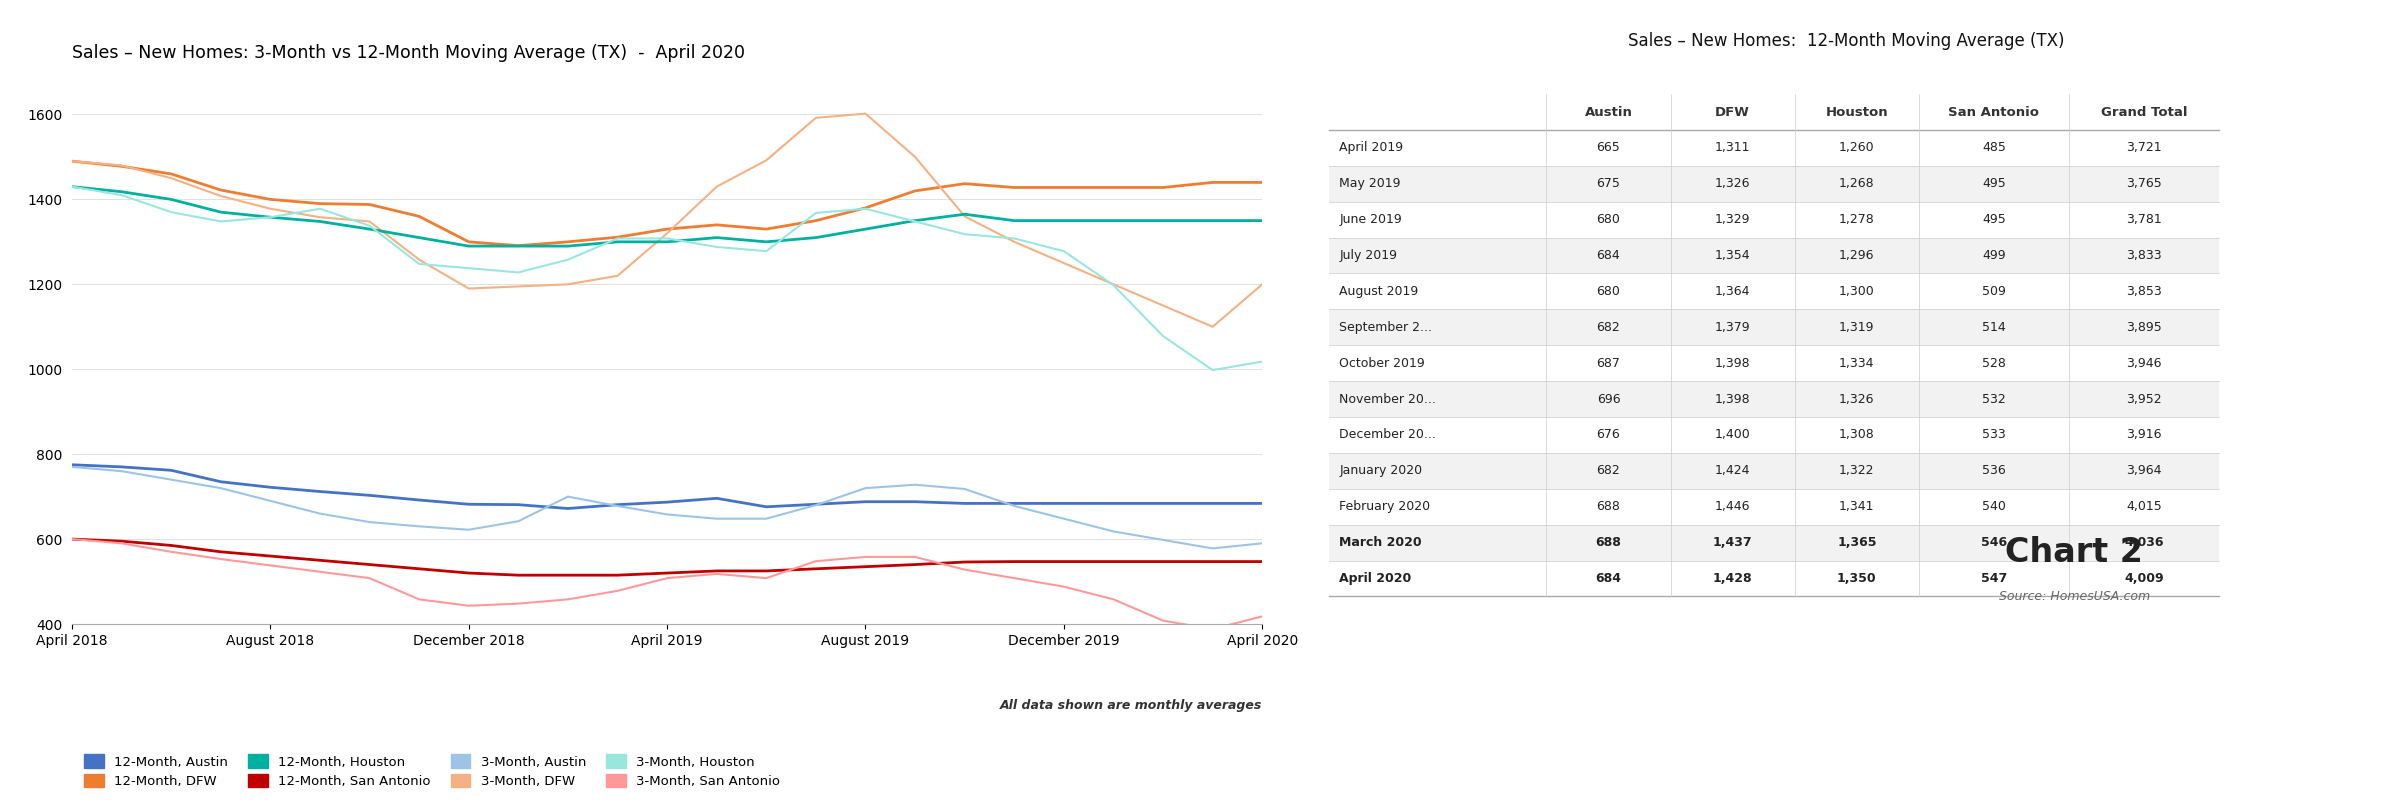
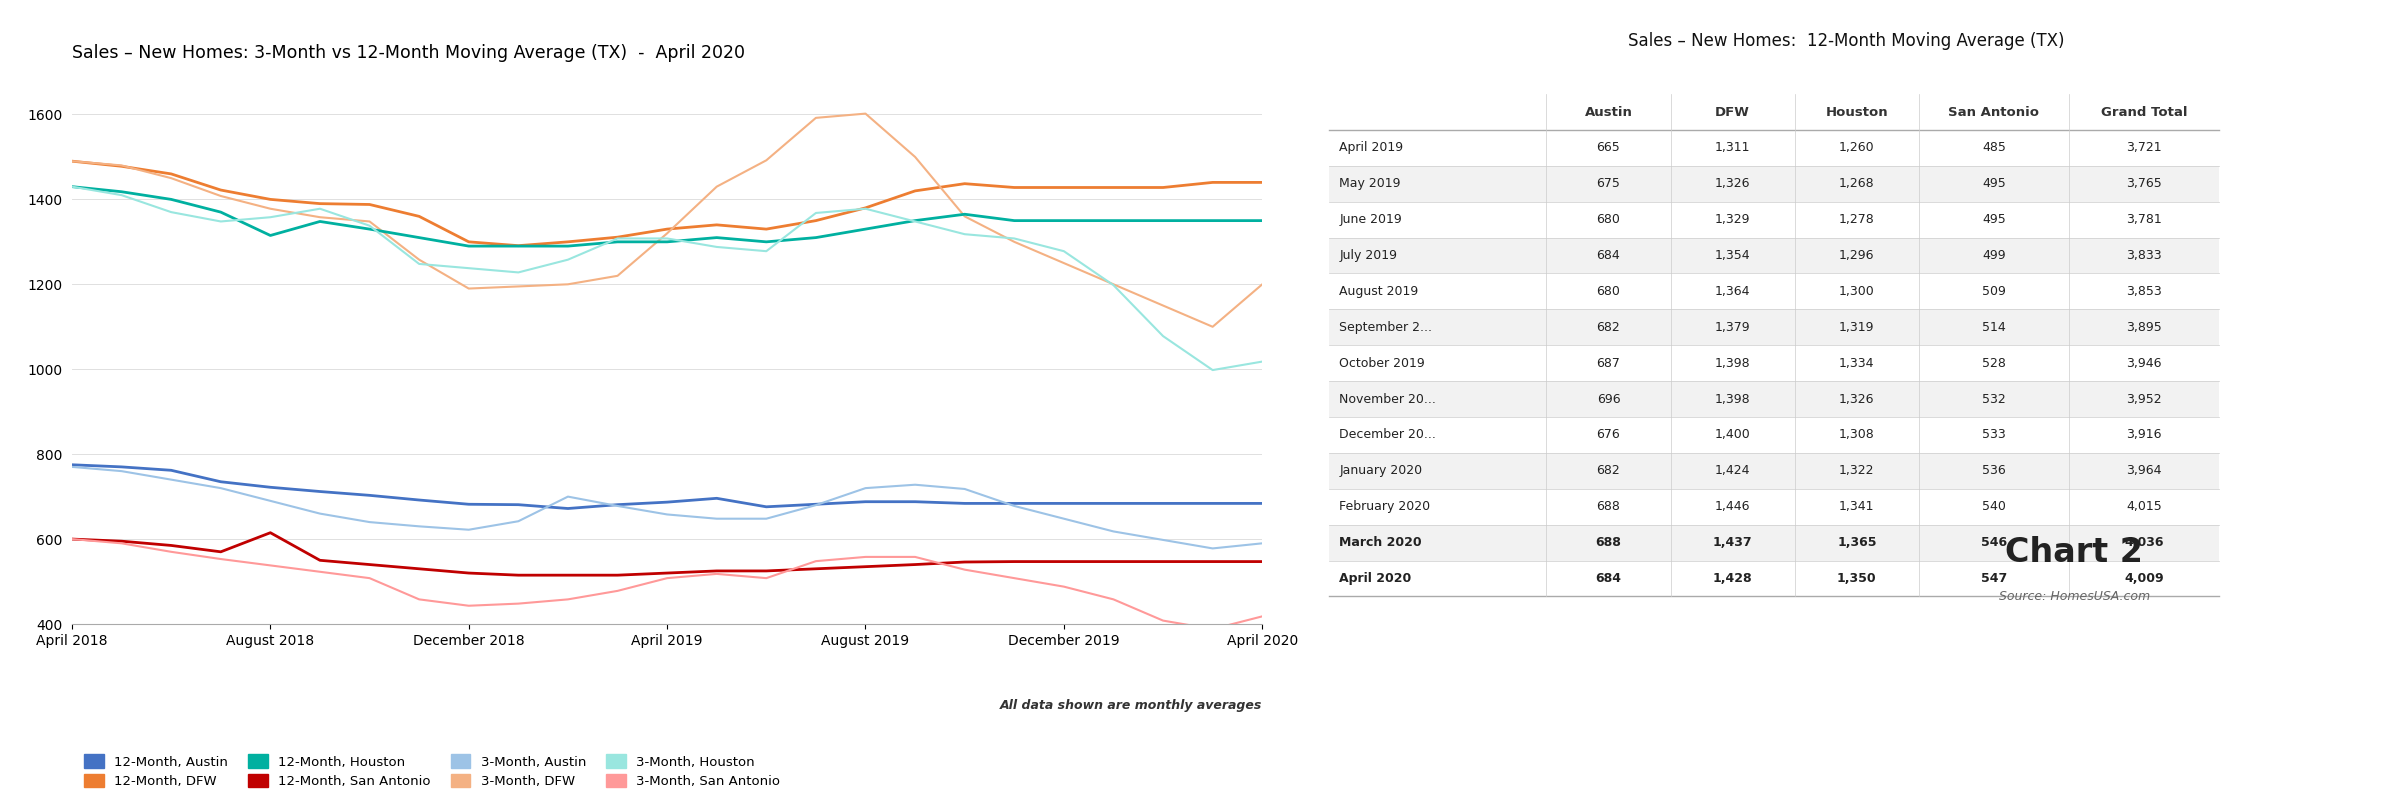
12-Month, Houston/August 2018: 1358 -> 1315
12-Month, San Antonio/August 2018: 560 -> 615
